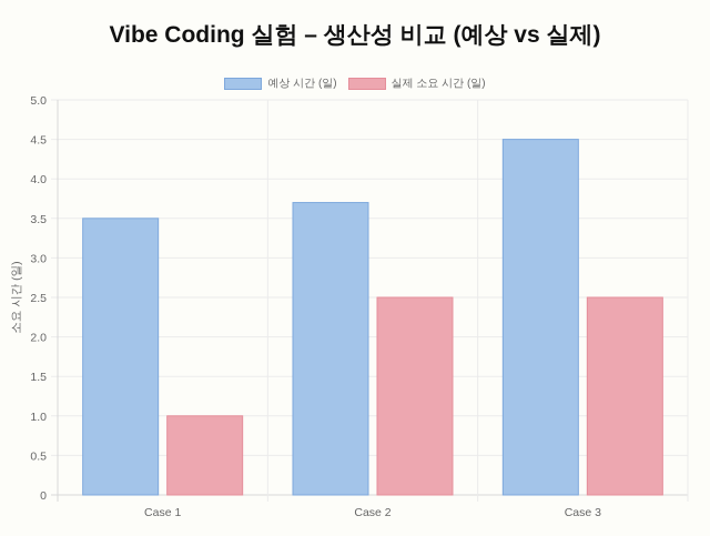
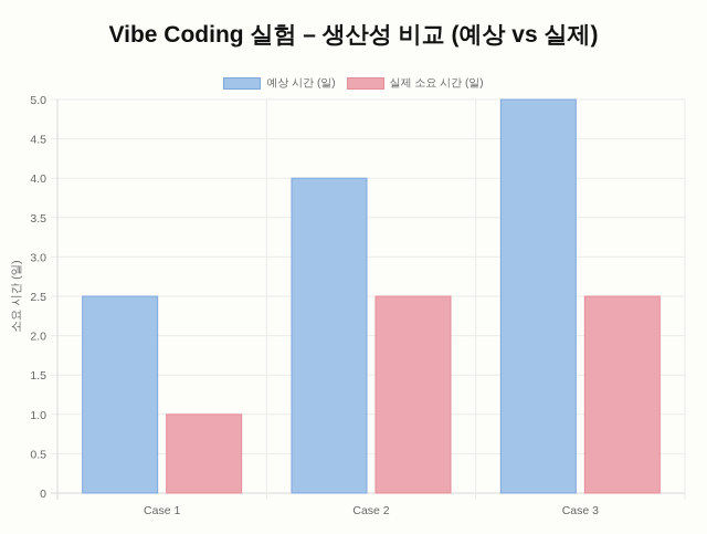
예상 시간 (일)/Case 1: 3.5 -> 2.5
예상 시간 (일)/Case 2: 3.7 -> 4.0
예상 시간 (일)/Case 3: 4.5 -> 5.0
